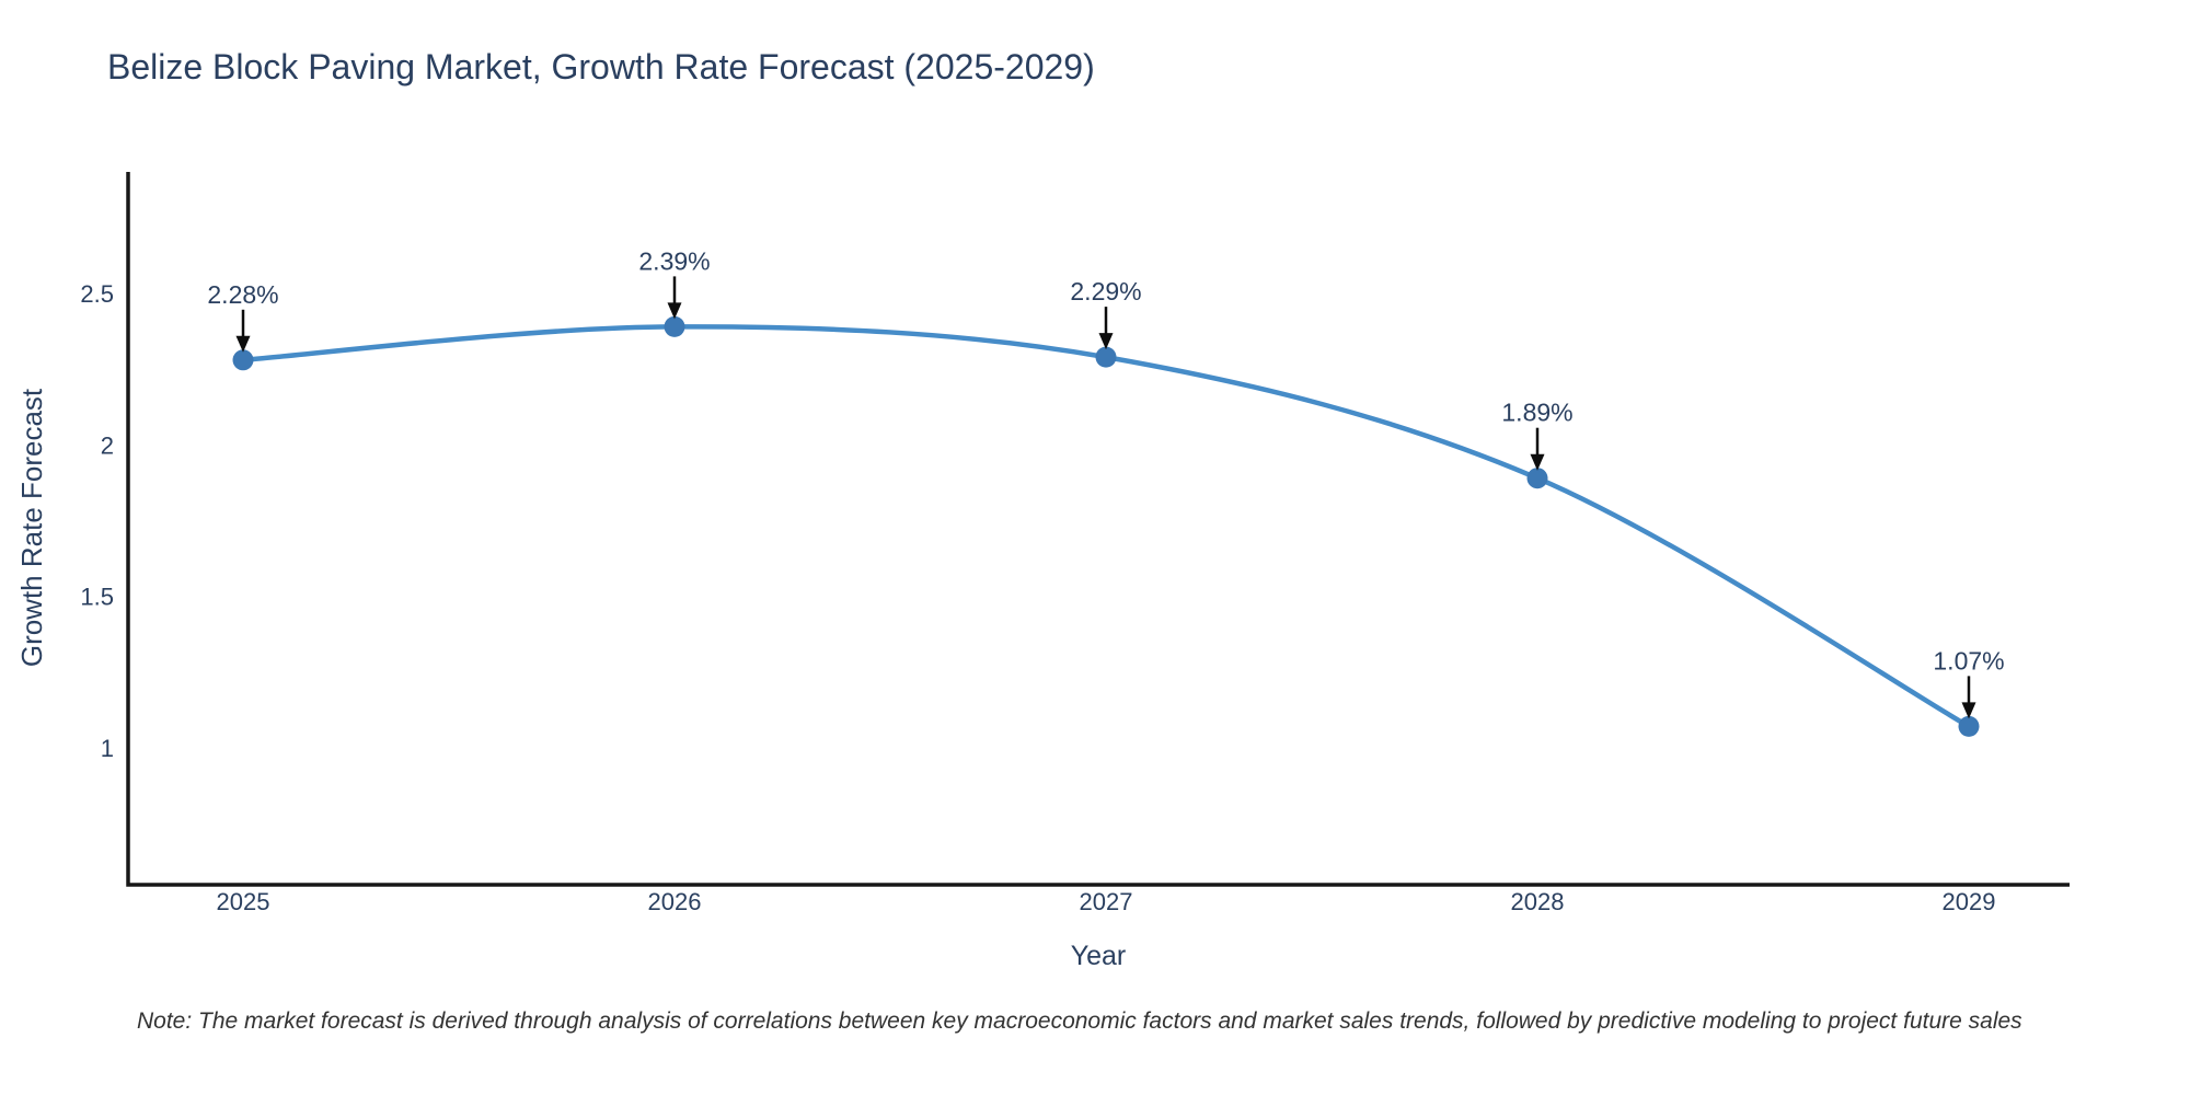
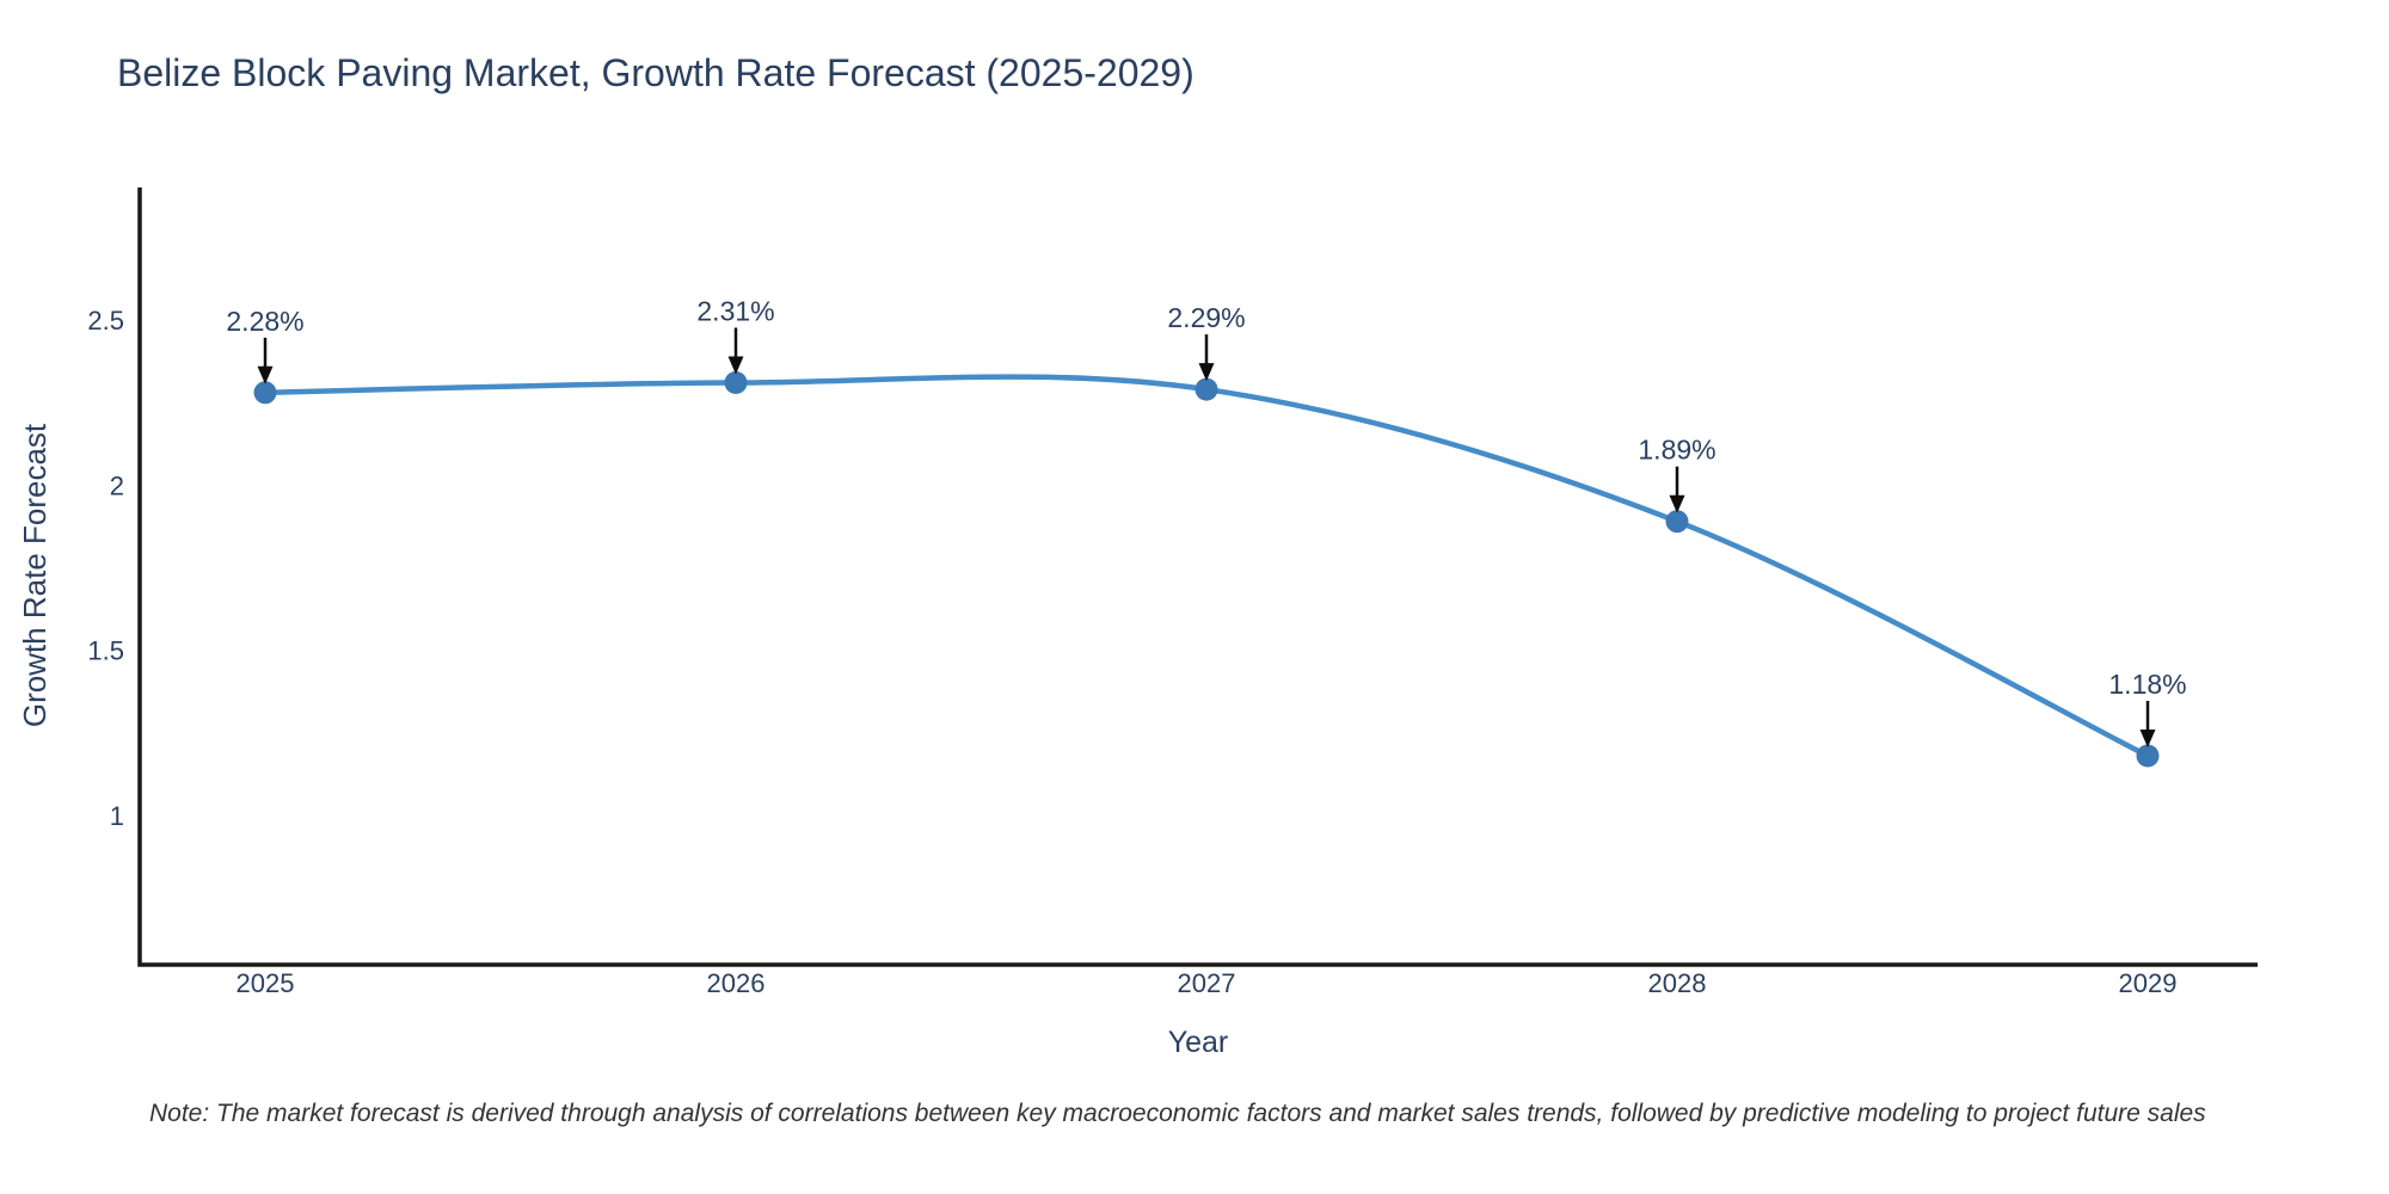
2026: 2.39% -> 2.31%
2029: 1.07% -> 1.18%
